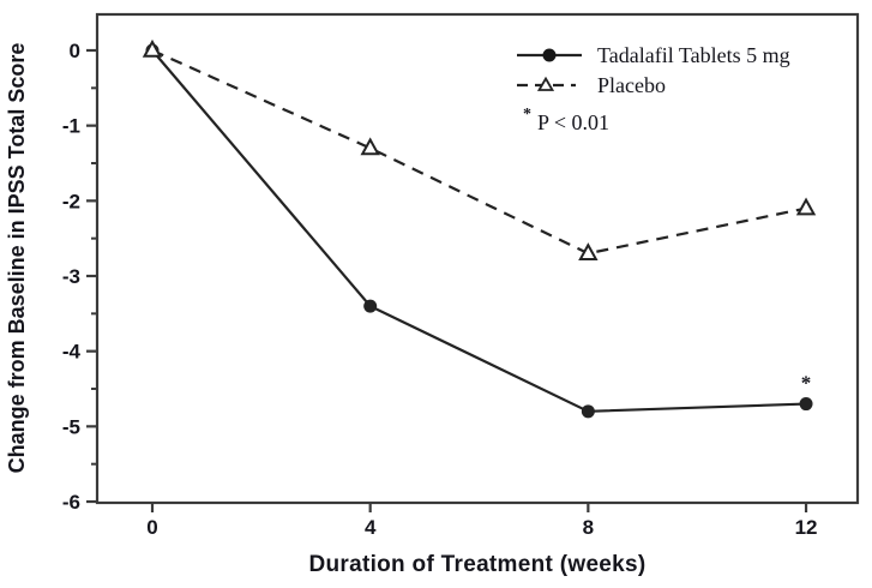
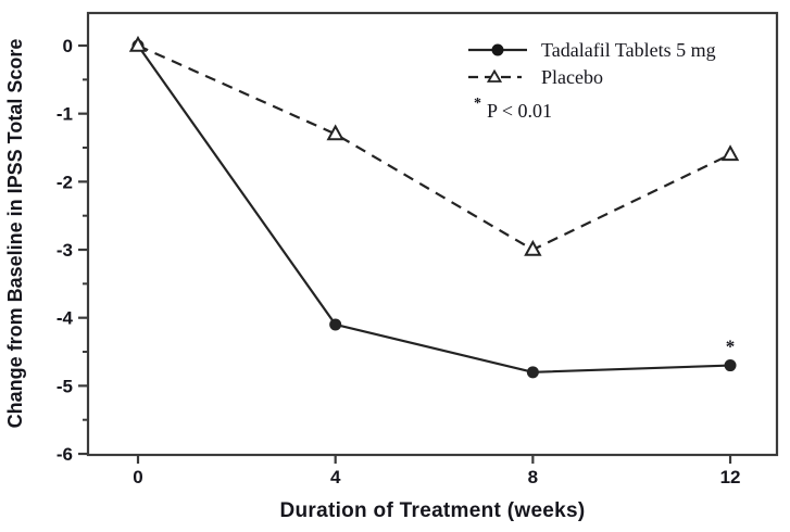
Tadalafil Tablets 5 mg/4: -3.4 -> -4.1
Placebo/8: -2.7 -> -3.0
Placebo/12: -2.1 -> -1.6
